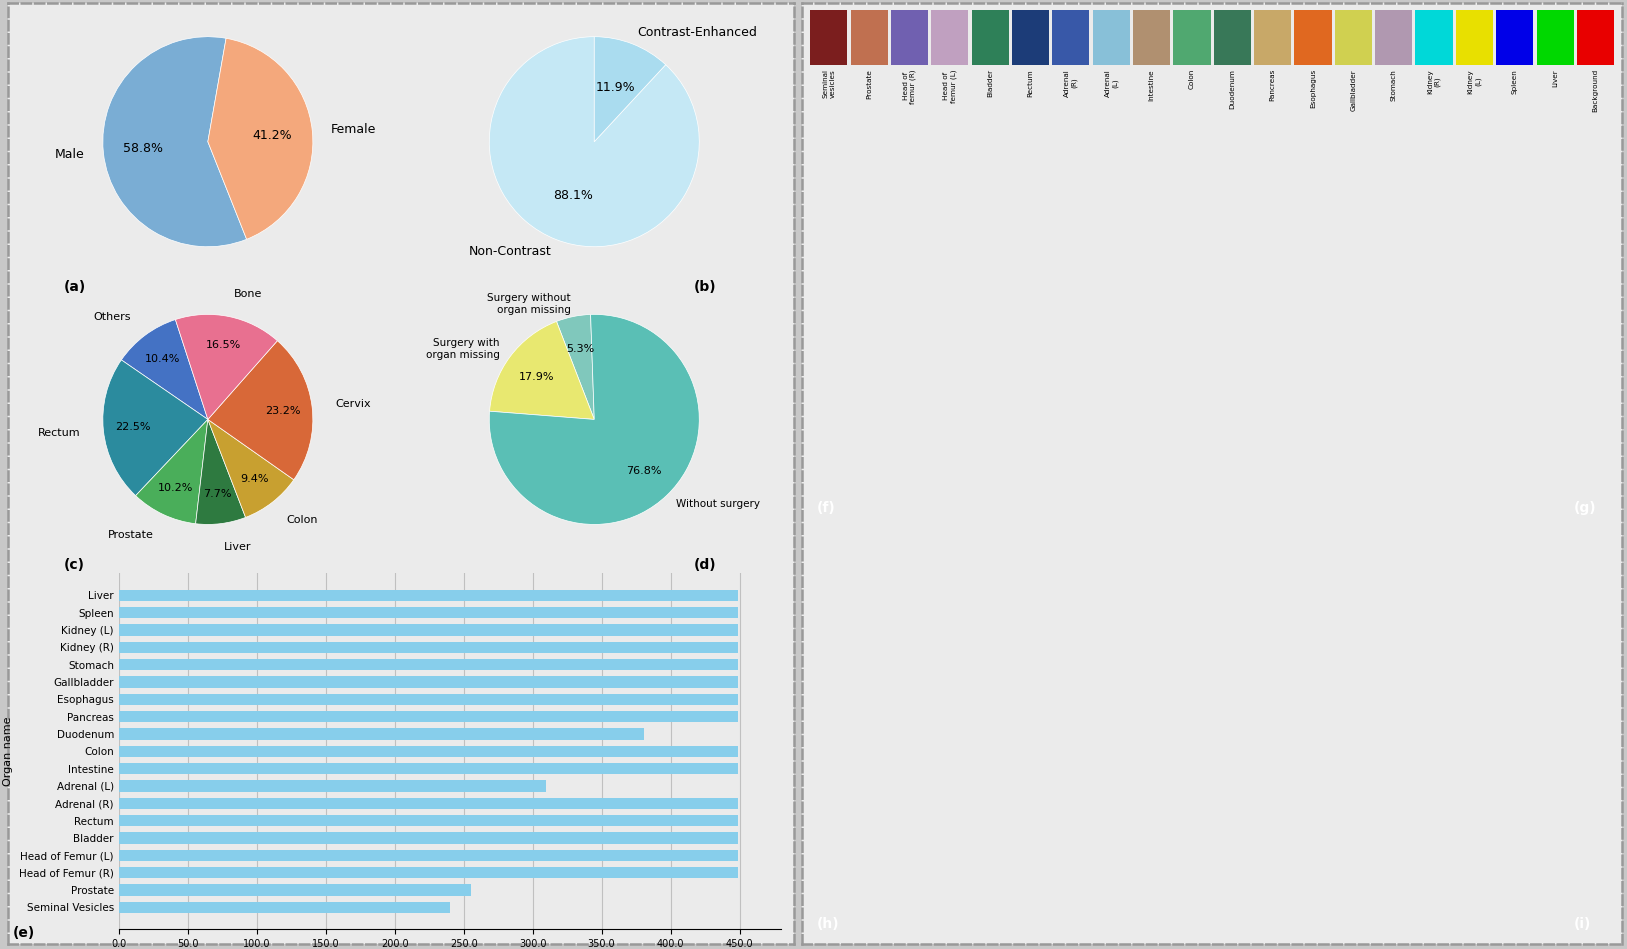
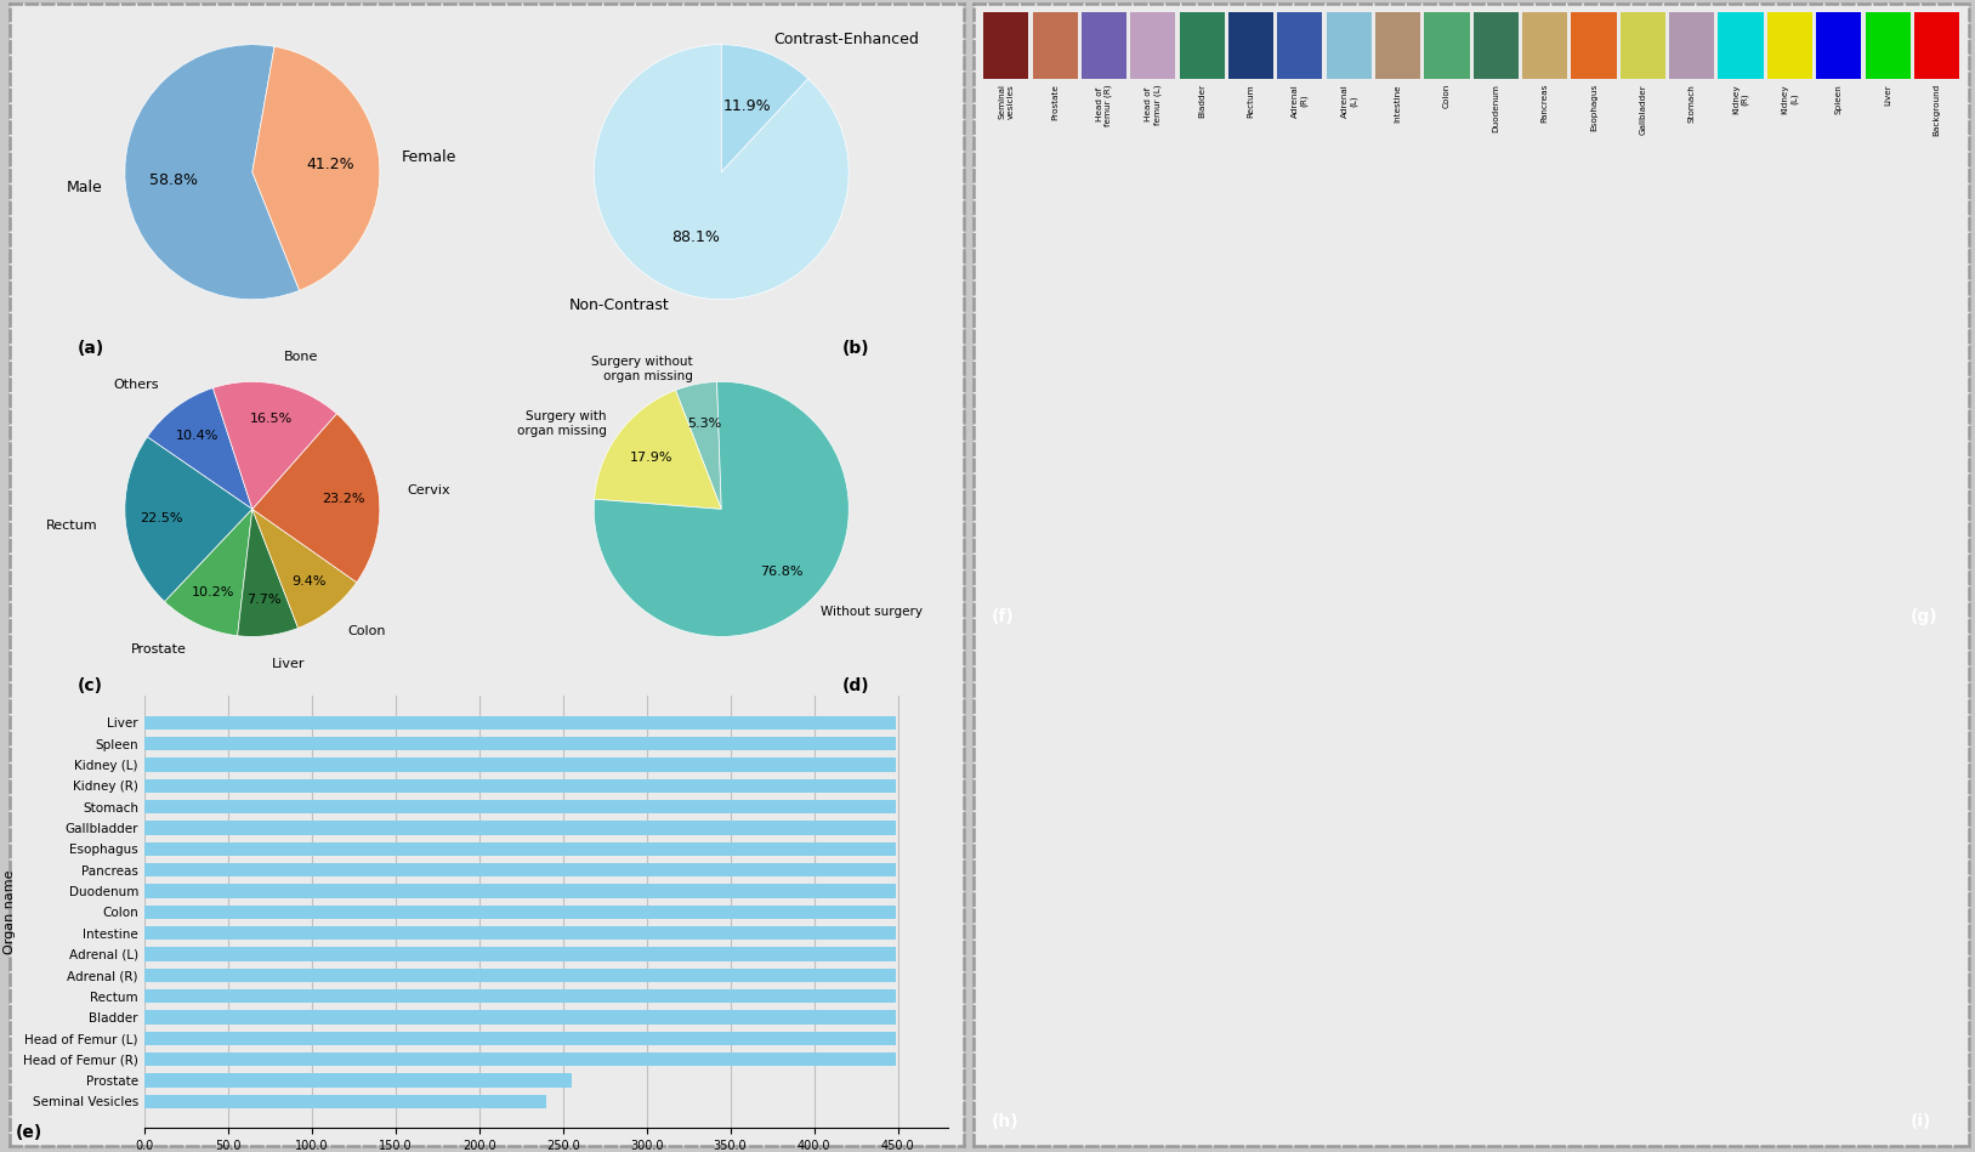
Duodenum: 381 -> 449
Adrenal (L): 310 -> 449
